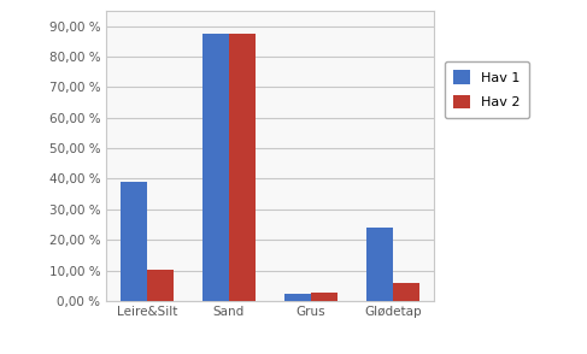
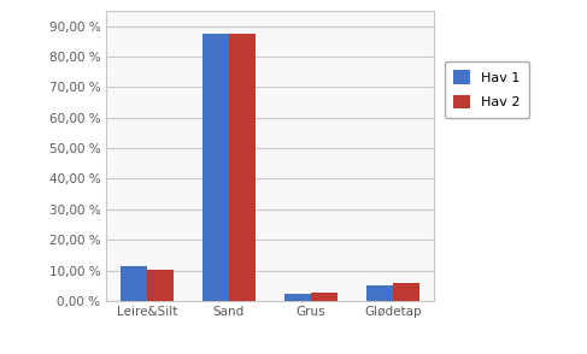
Hav 1/Leire&Silt: 39,0 % -> 11,4 %
Hav 1/Glødetap: 24,0 % -> 5,0 %
